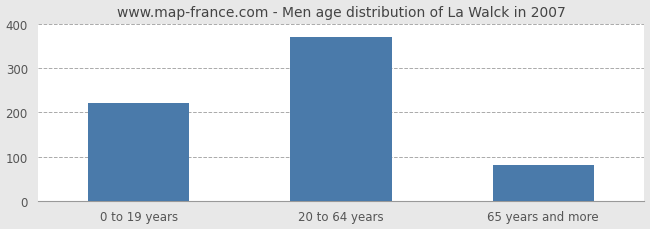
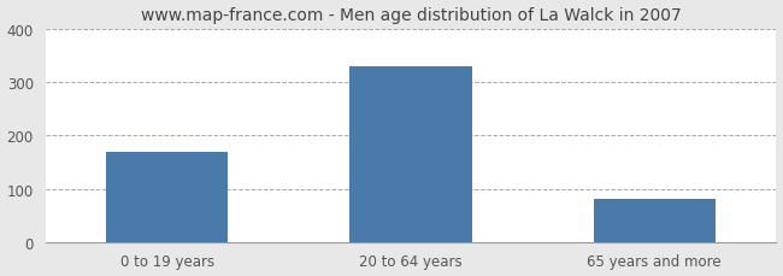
0 to 19 years: 220 -> 170
20 to 64 years: 370 -> 330
